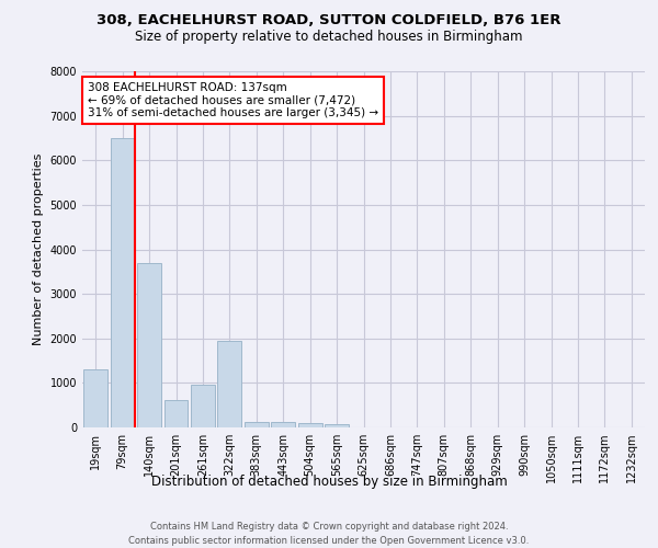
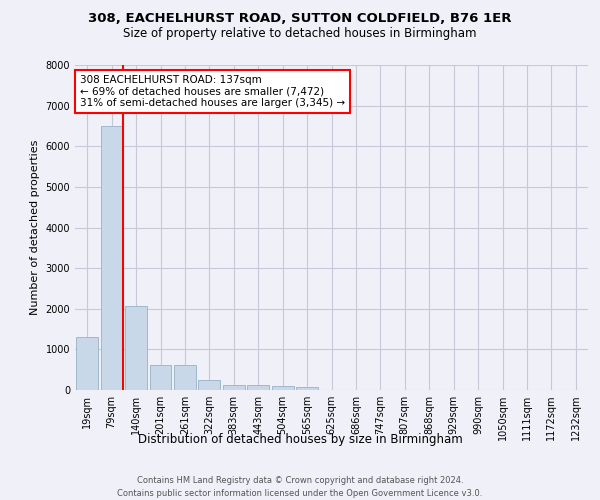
140sqm: 3700 -> 2080
261sqm: 950 -> 620
322sqm: 1950 -> 250
